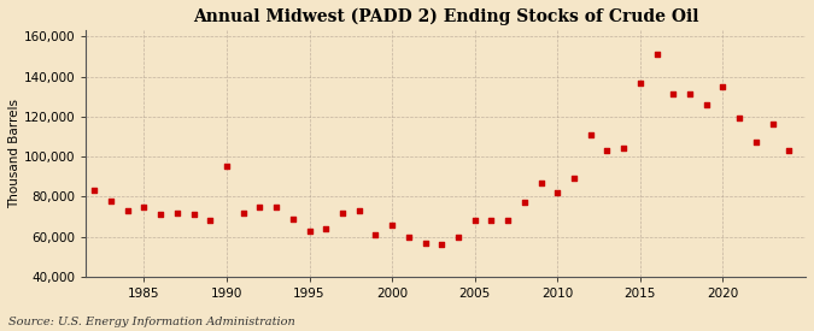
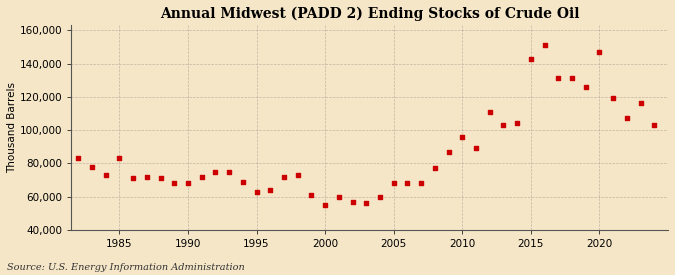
1985: 75,000 -> 83,000
1990: 95,000 -> 68,000
2000: 66,000 -> 55,000
2010: 82,000 -> 96,000
2015: 137,000 -> 143,000
2020: 135,000 -> 147,000
